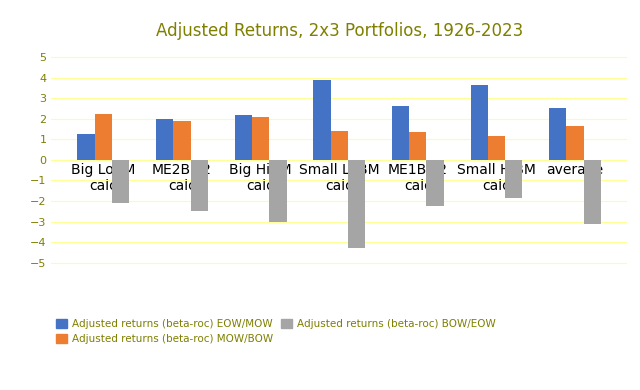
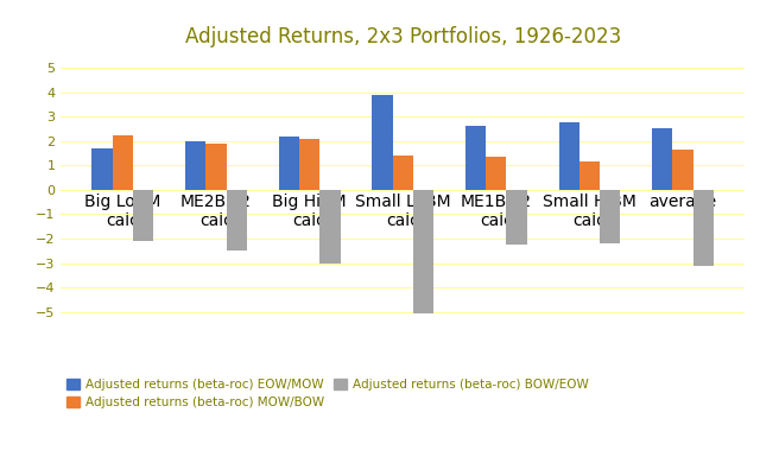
Adjusted returns (beta-roc) EOW/MOW/Big LoBM calc: 1.25 -> 1.70
Adjusted returns (beta-roc) BOW/EOW/Small LoBM calc: -4.30 -> -5.05
Adjusted returns (beta-roc) EOW/MOW/Small HiBM calc: 3.65 -> 2.75
Adjusted returns (beta-roc) BOW/EOW/Small HiBM calc: -1.85 -> -2.20
